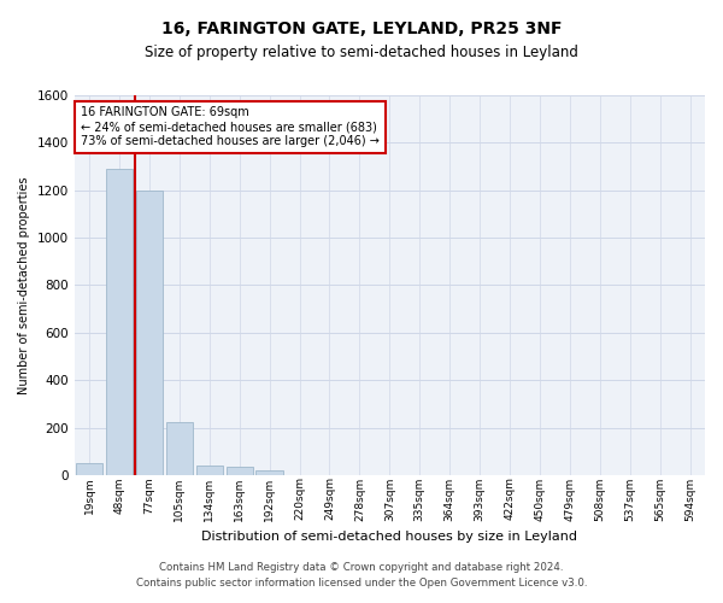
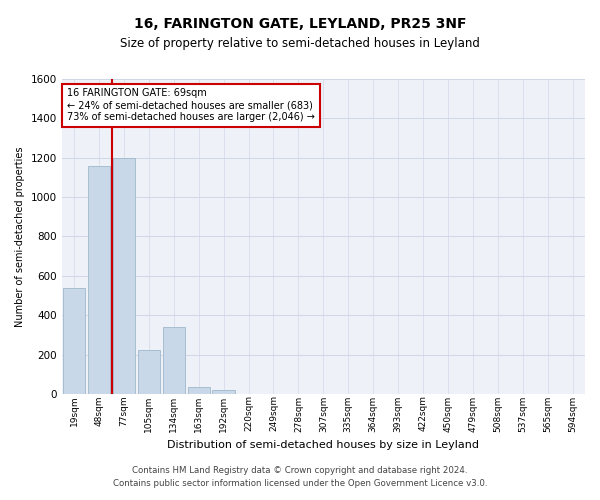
19sqm: 50 -> 540
48sqm: 1290 -> 1160
134sqm: 40 -> 340
